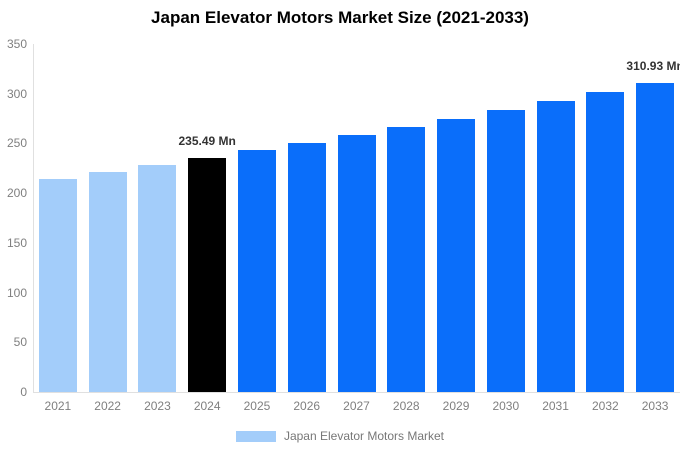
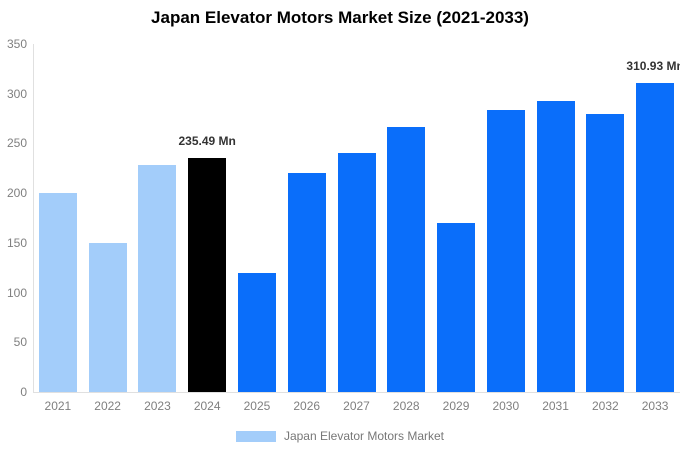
2021: 210 -> 200
2022: 220 -> 150
2025: 240 -> 120
2026: 250 -> 220
2027: 260 -> 240
2029: 270 -> 170
2032: 300 -> 280
